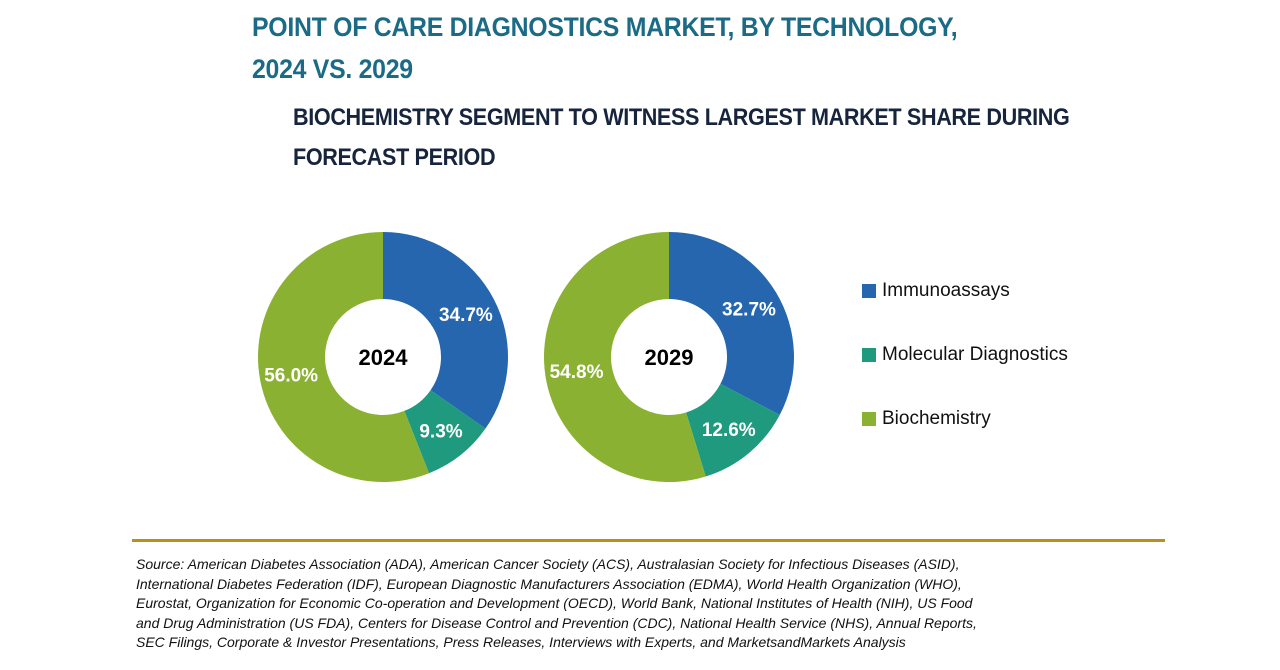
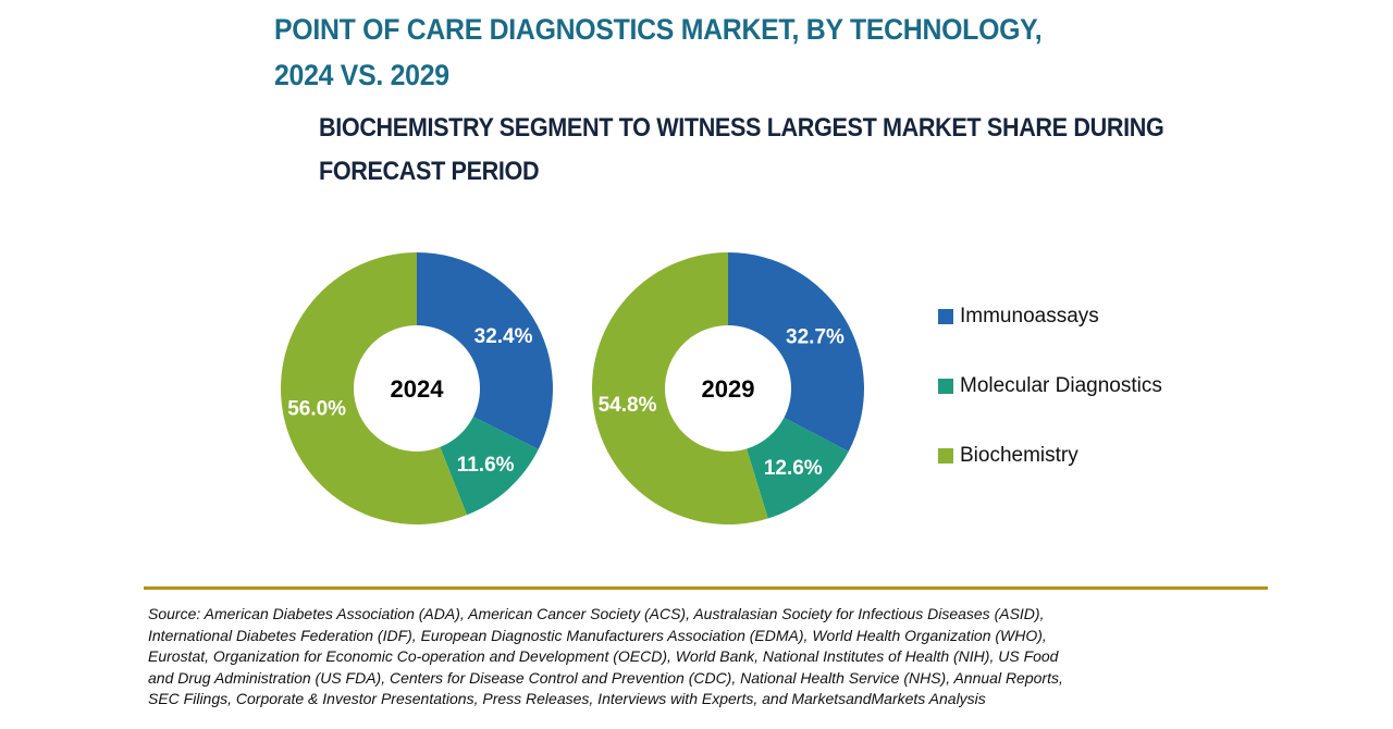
2024/Immunoassays: 34.7% -> 32.4%
2024/Molecular Diagnostics: 9.3% -> 11.6%
